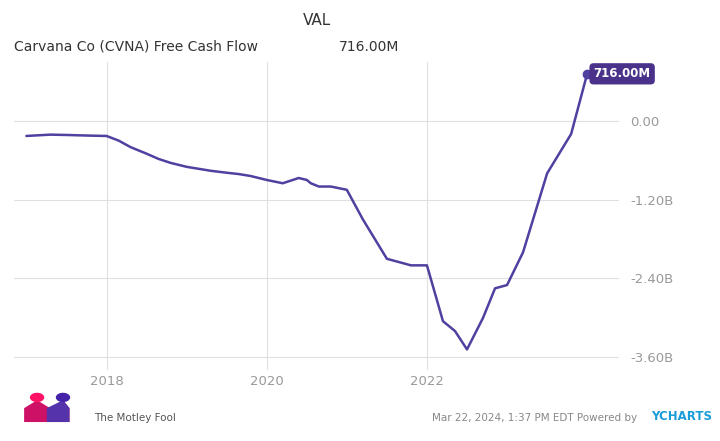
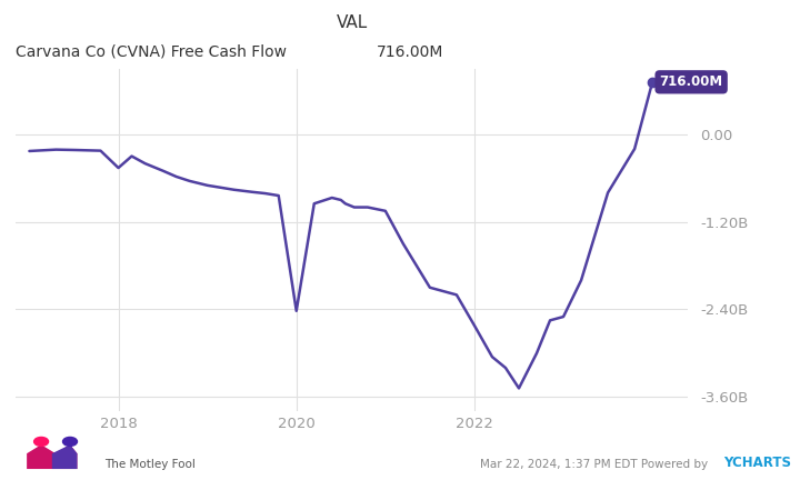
2018: -0.23B -> -0.46B
2020: -0.90B -> -2.42B
2022: -2.20B -> -2.62B
